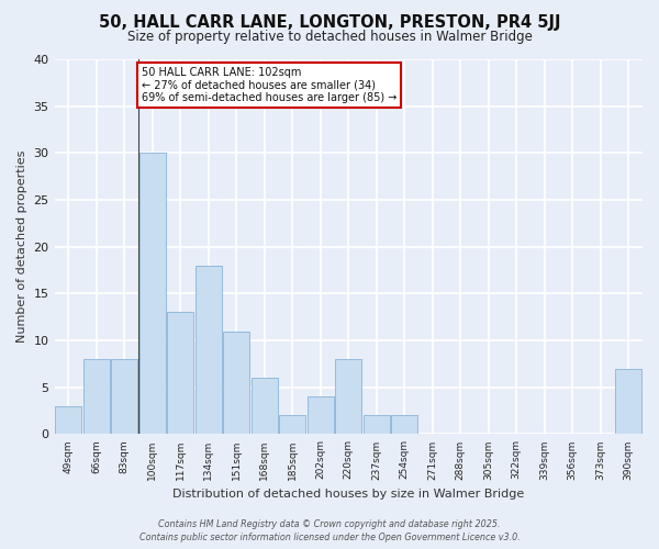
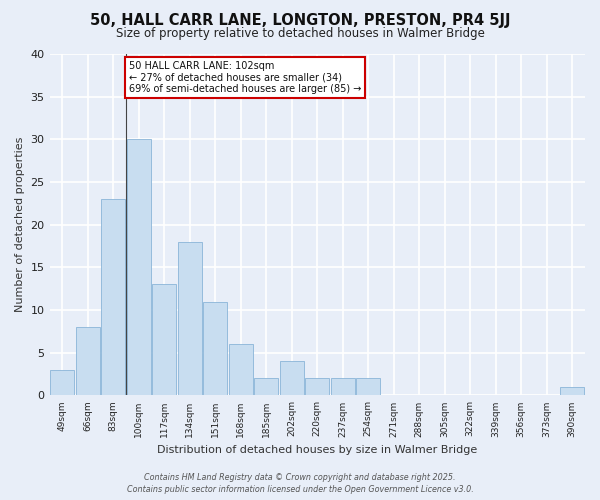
83sqm: 8 -> 23
220sqm: 8 -> 2
390sqm: 7 -> 1
